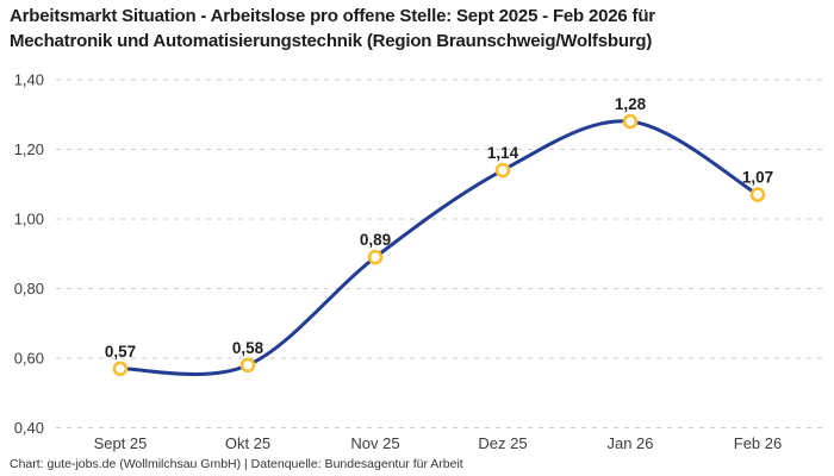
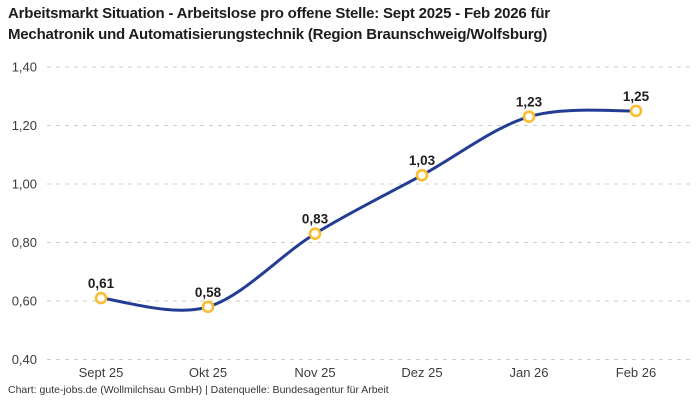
Sept 25: 0,57 -> 0,61
Nov 25: 0,89 -> 0,83
Dez 25: 1,14 -> 1,03
Jan 26: 1,28 -> 1,23
Feb 26: 1,07 -> 1,25
